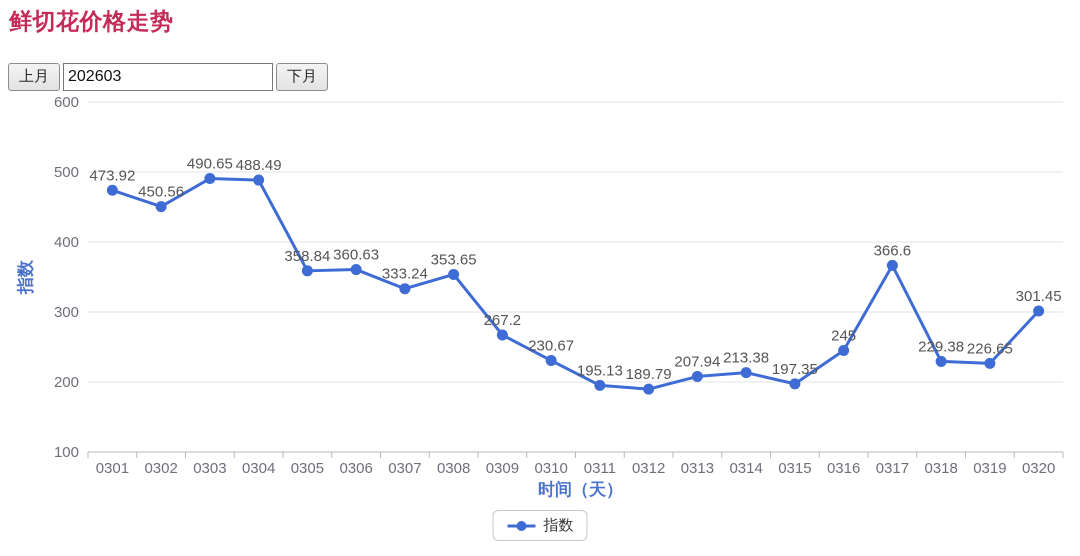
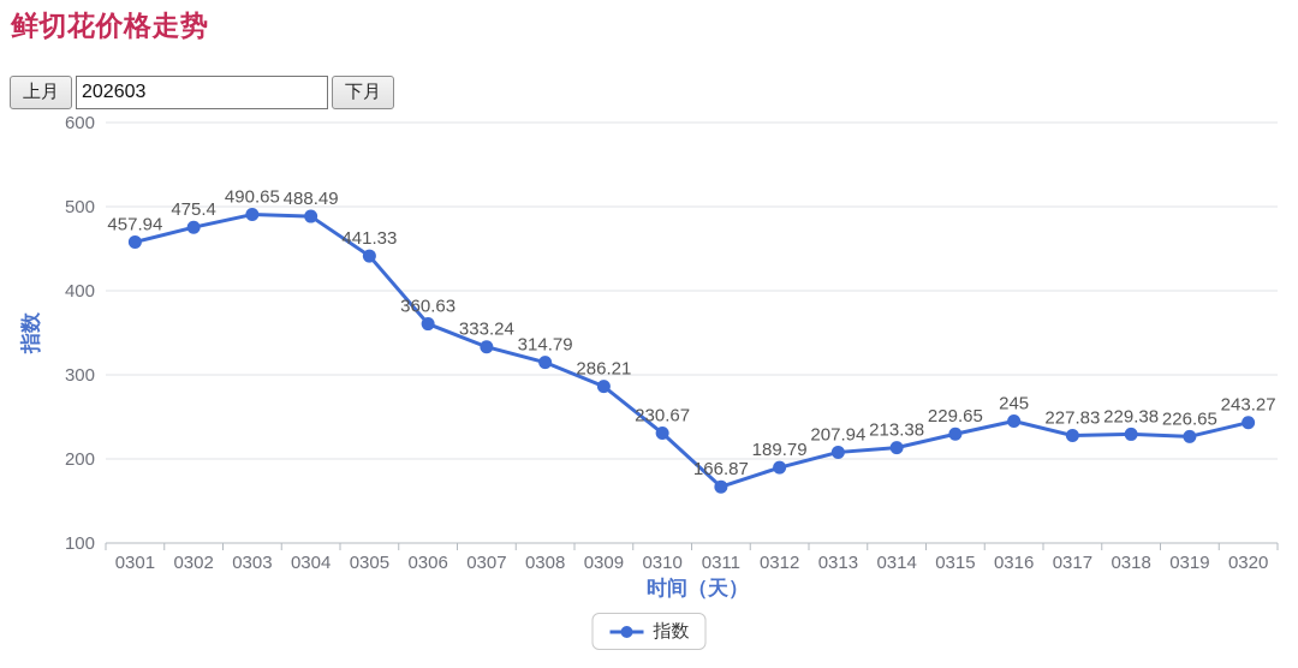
0301: 473.92 -> 457.94
0302: 450.56 -> 475.4
0305: 358.84 -> 441.33
0308: 353.65 -> 314.79
0309: 267.2 -> 286.21
0311: 195.13 -> 166.87
0315: 197.35 -> 229.65
0317: 366.6 -> 227.83
0320: 301.45 -> 243.27
